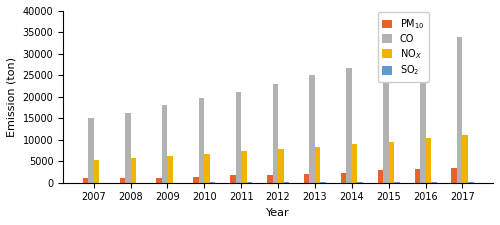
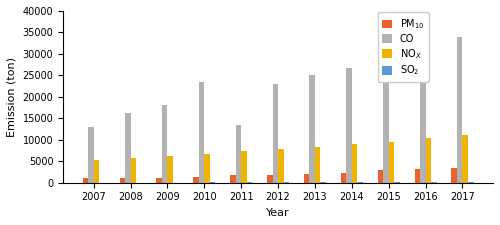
CO/2007: 15000 -> 13000
CO/2010: 19700 -> 23500
CO/2011: 21200 -> 13500
